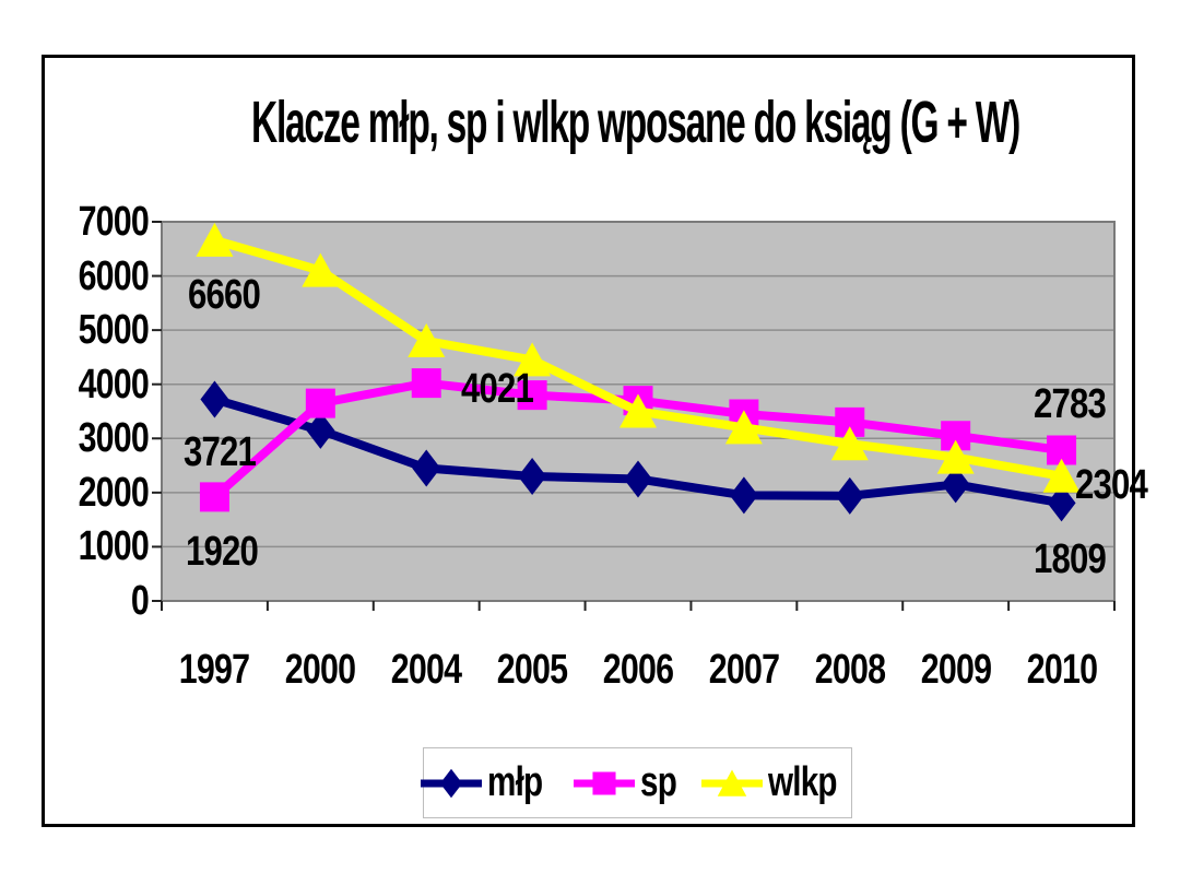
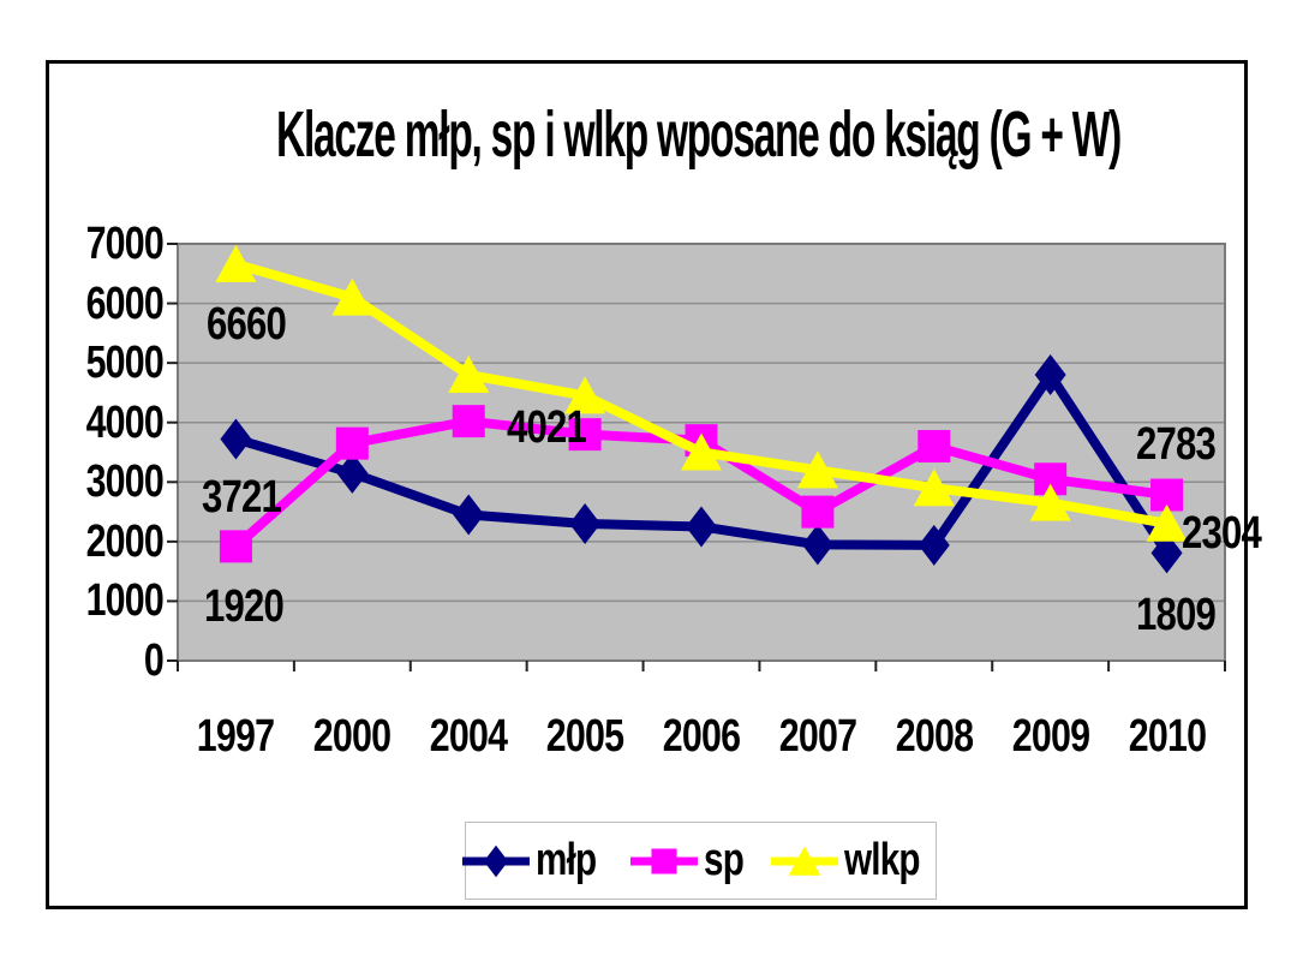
sp/2007: 3400 -> 2500
sp/2008: 3300 -> 3600
młp/2009: 2200 -> 4800
